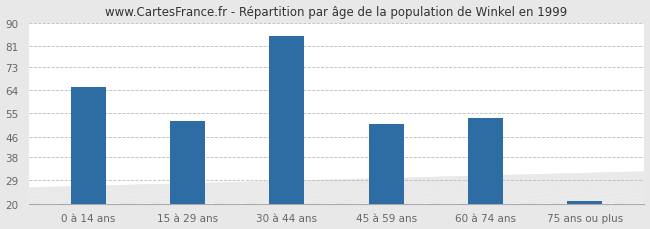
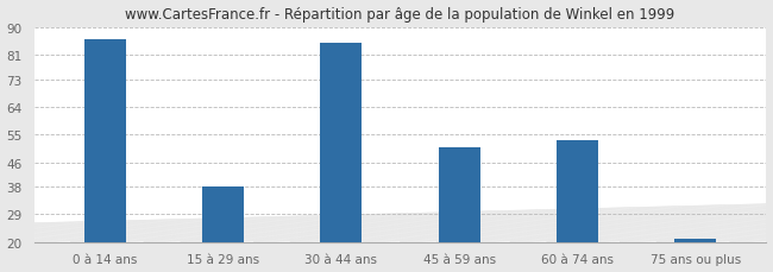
0 à 14 ans: 65 -> 86
15 à 29 ans: 52 -> 38
